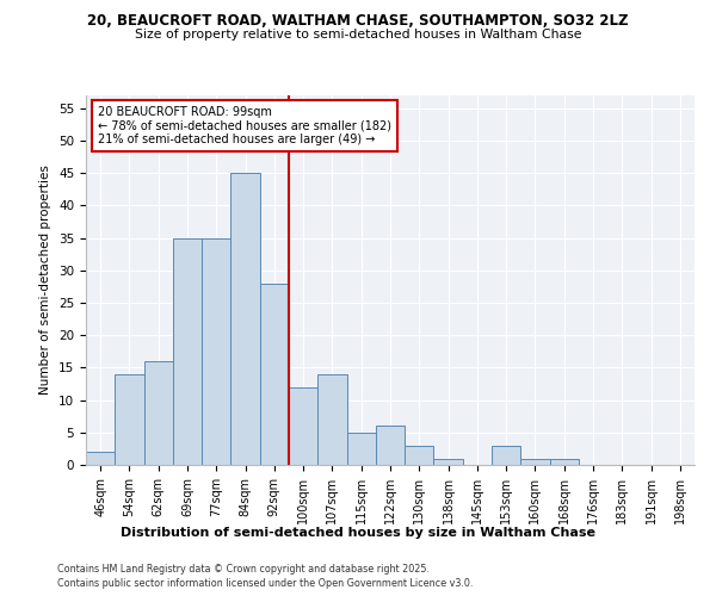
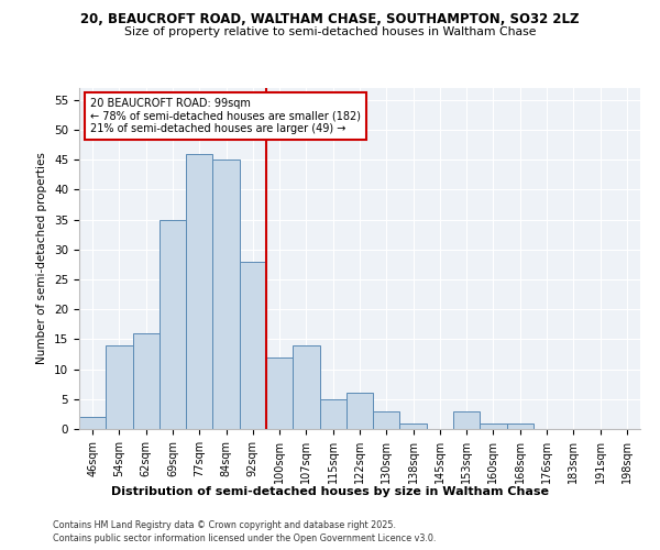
77sqm: 35 -> 46
